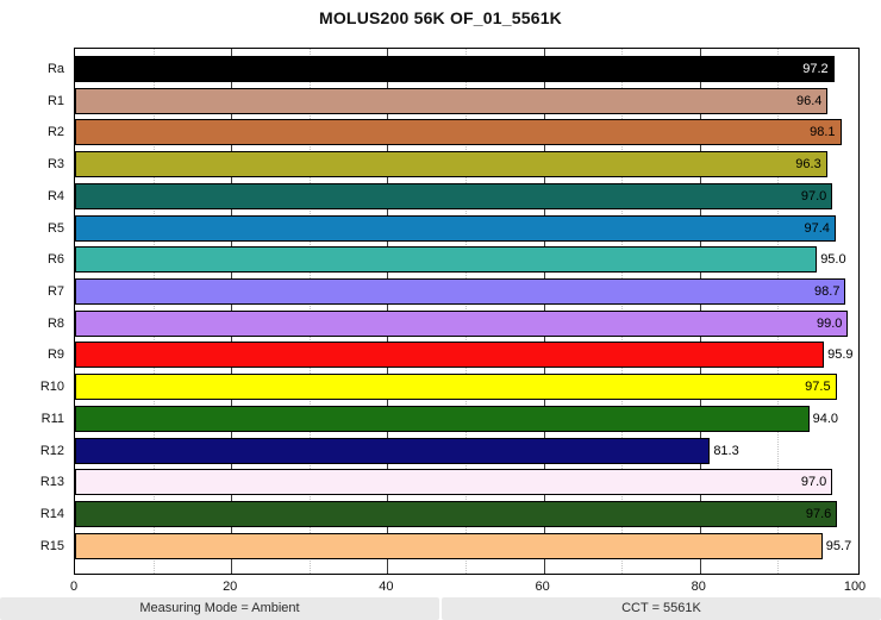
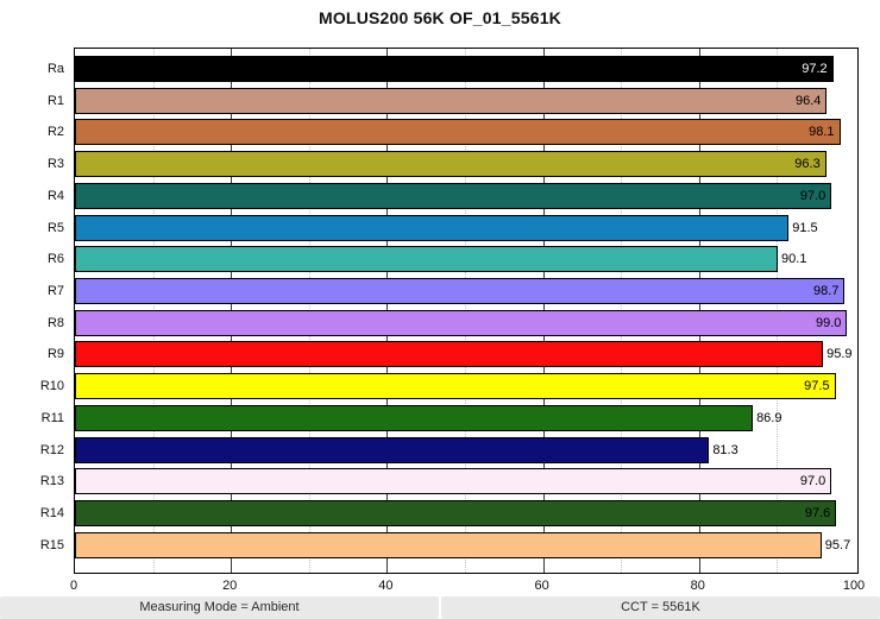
R5: 97.4 -> 91.5
R6: 95.0 -> 90.1
R11: 94.0 -> 86.9
